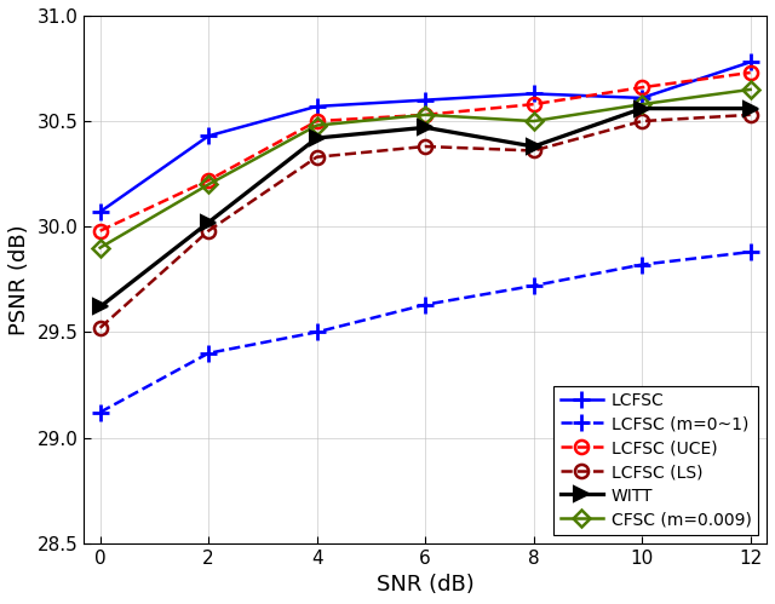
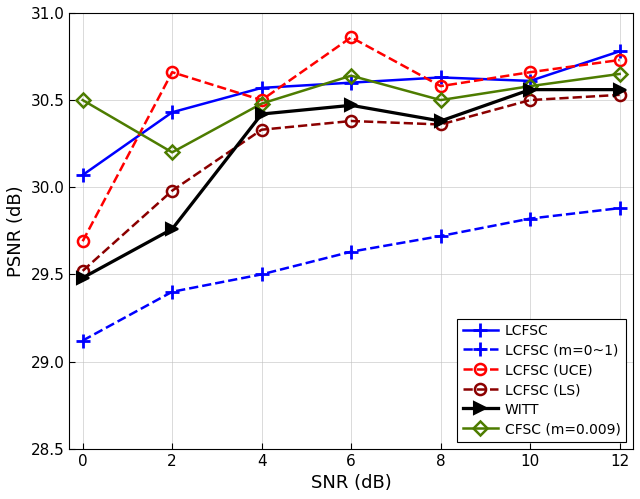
LCFSC (UCE)/0: 29.98 -> 29.69
WITT/0: 29.62 -> 29.48
CFSC (m=0.009)/0: 29.90 -> 30.50
LCFSC (UCE)/2: 30.22 -> 30.66
WITT/2: 30.02 -> 29.76
LCFSC (UCE)/6: 30.53 -> 30.86
CFSC (m=0.009)/6: 30.53 -> 30.64
